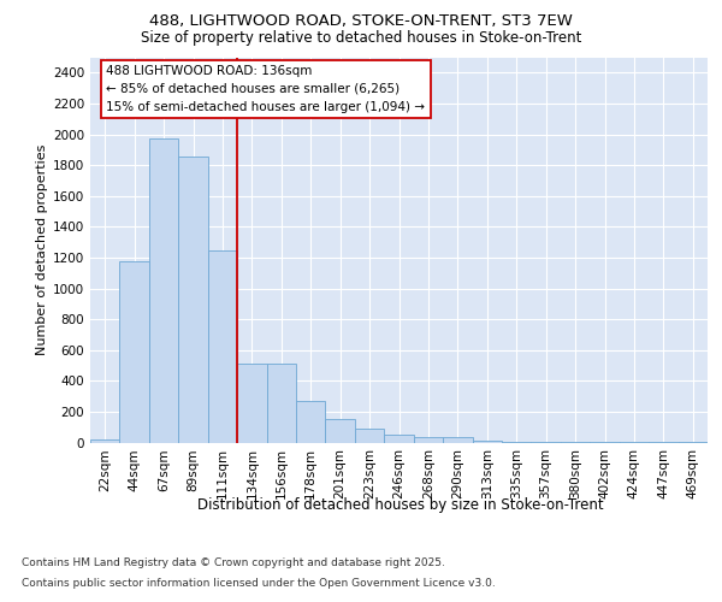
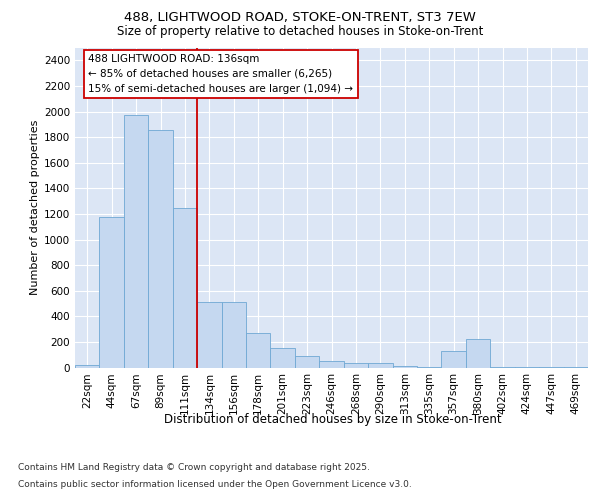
357sqm: 0 -> 130
380sqm: 0 -> 220
